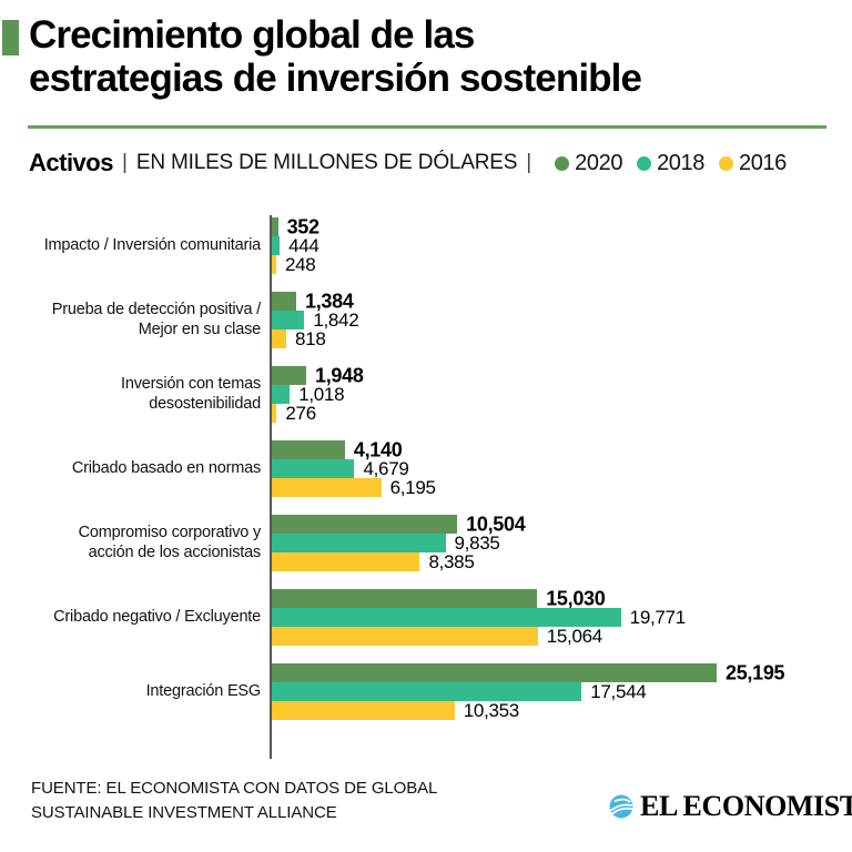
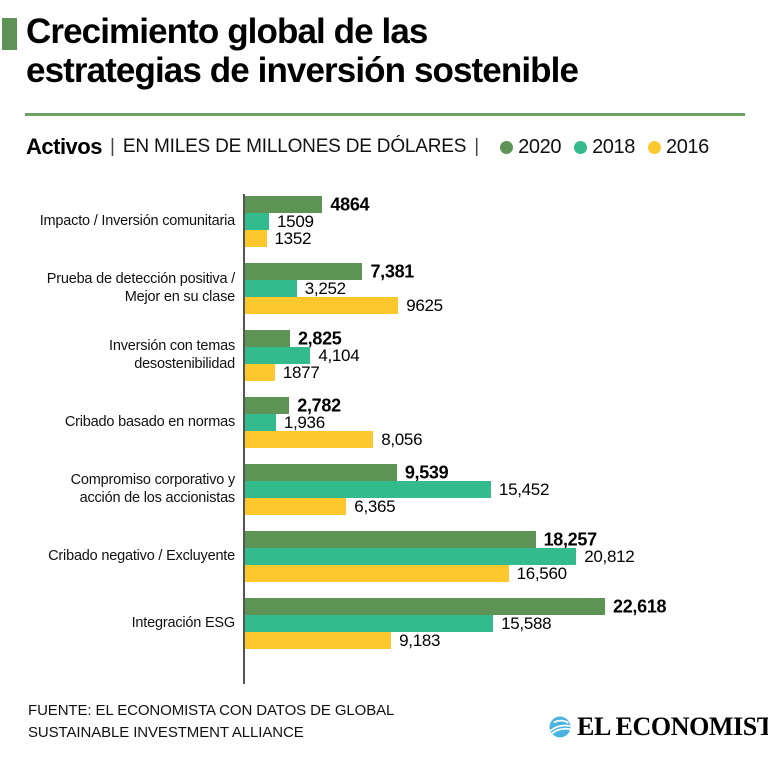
2020/Impacto / Inversión comunitaria: 352 -> 4864
2018/Impacto / Inversión comunitaria: 444 -> 1509
2016/Impacto / Inversión comunitaria: 248 -> 1352
2020/Prueba de detección positiva / Mejor en su clase: 1,384 -> 7,381
2018/Prueba de detección positiva / Mejor en su clase: 1,842 -> 3,252
2016/Prueba de detección positiva / Mejor en su clase: 818 -> 9625
2020/Inversión con temas desostenibilidad: 1,948 -> 2,825
2018/Inversión con temas desostenibilidad: 1,018 -> 4,104
2016/Inversión con temas desostenibilidad: 276 -> 1877
2020/Cribado basado en normas: 4,140 -> 2,782
2018/Cribado basado en normas: 4,679 -> 1,936
2016/Cribado basado en normas: 6,195 -> 8,056
2020/Compromiso corporativo y acción de los accionistas: 10,504 -> 9,539
2018/Compromiso corporativo y acción de los accionistas: 9,835 -> 15,452
2016/Compromiso corporativo y acción de los accionistas: 8,385 -> 6,365
2020/Cribado negativo / Excluyente: 15,030 -> 18,257
2018/Cribado negativo / Excluyente: 19,771 -> 20,812
2016/Cribado negativo / Excluyente: 15,064 -> 16,560
2020/Integración ESG: 25,195 -> 22,618
2018/Integración ESG: 17,544 -> 15,588
2016/Integración ESG: 10,353 -> 9,183
